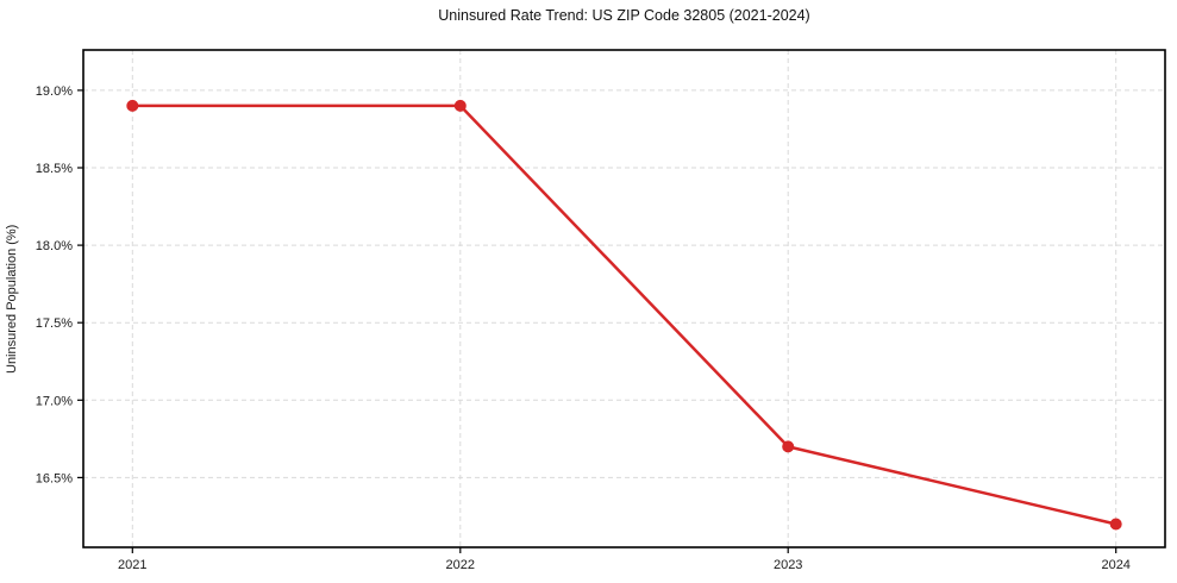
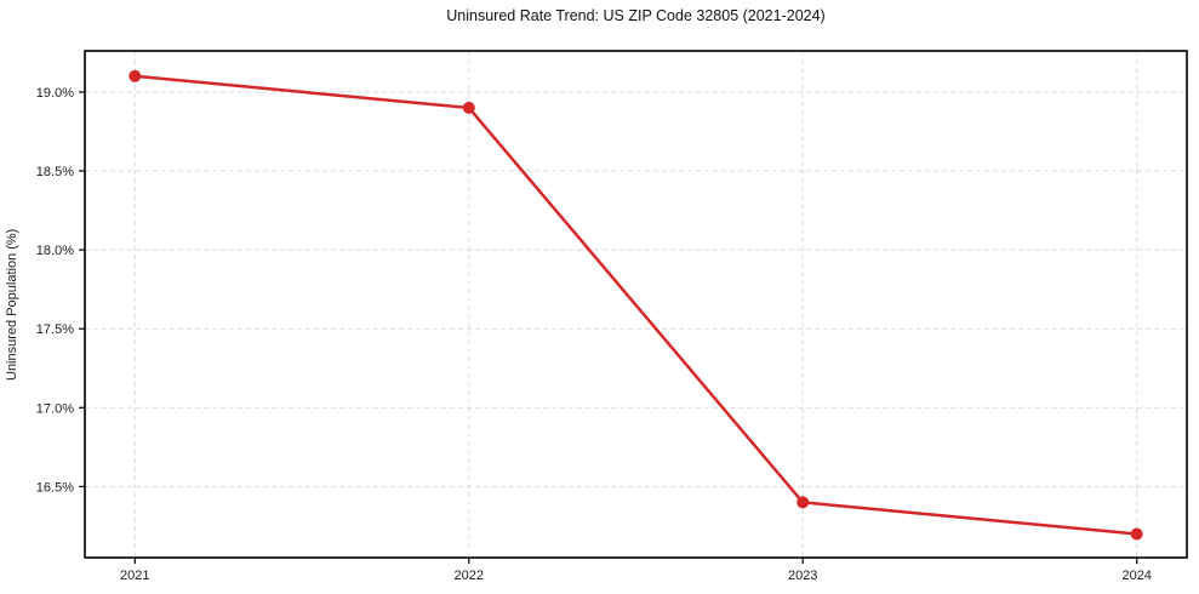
2021: 18.9% -> 19.1%
2023: 16.7% -> 16.4%
